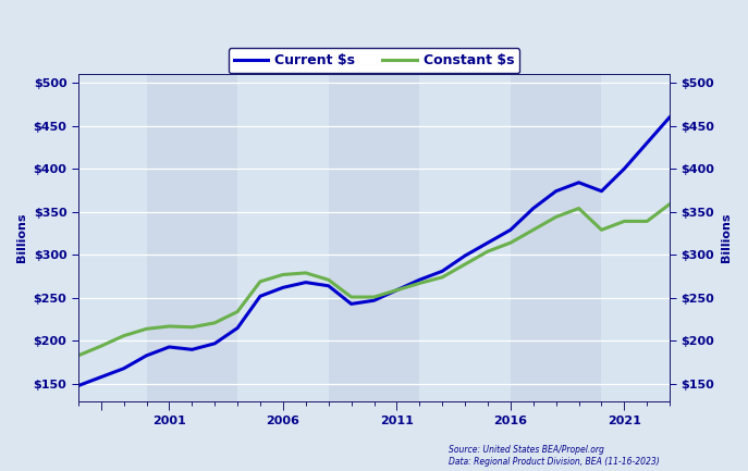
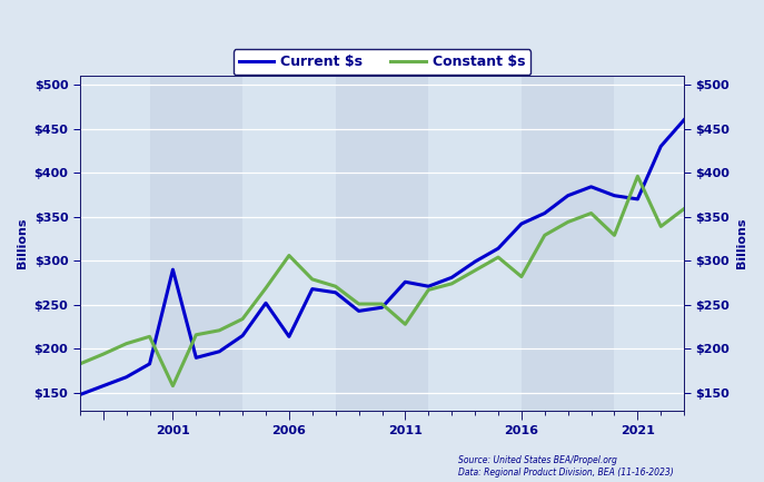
Current $s/2001: $193 -> $290
Constant $s/2001: $217 -> $158
Current $s/2006: $262 -> $214
Constant $s/2006: $277 -> $306
Current $s/2011: $259 -> $276
Constant $s/2011: $259 -> $228
Current $s/2016: $329 -> $342
Constant $s/2016: $314 -> $282
Current $s/2021: $400 -> $370
Constant $s/2021: $339 -> $396
